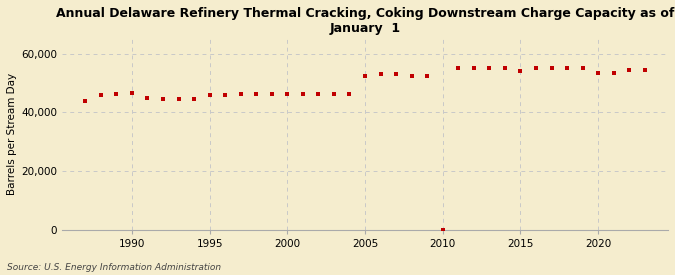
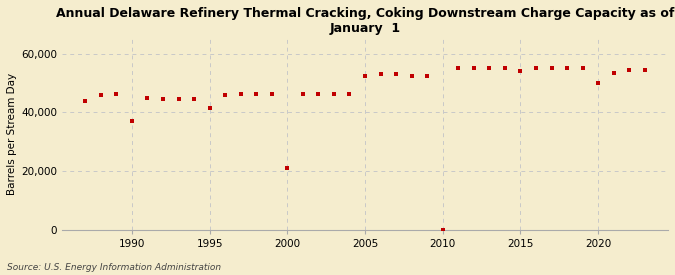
1990: 46,500 -> 37,000
1995: 46,000 -> 41,500
2000: 46,200 -> 21,000
2020: 53,500 -> 50,000
